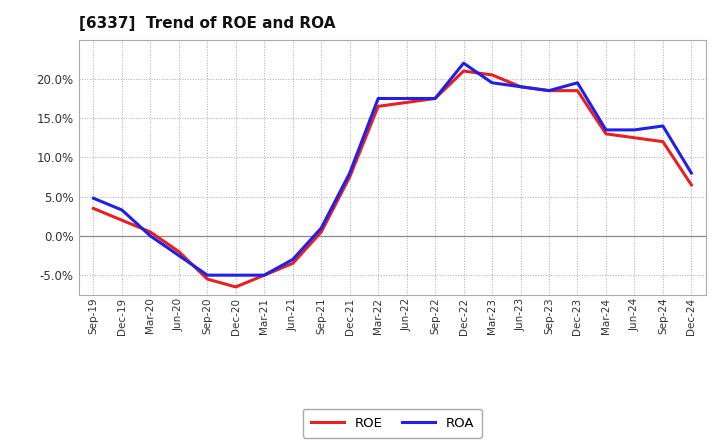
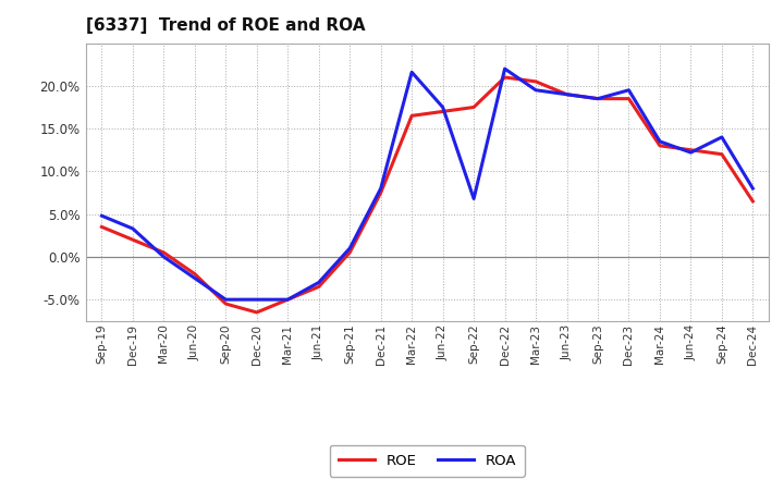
ROA/Mar-22: 17.5% -> 21.6%
ROA/Sep-22: 17.5% -> 6.8%
ROA/Jun-24: 13.5% -> 12.2%
